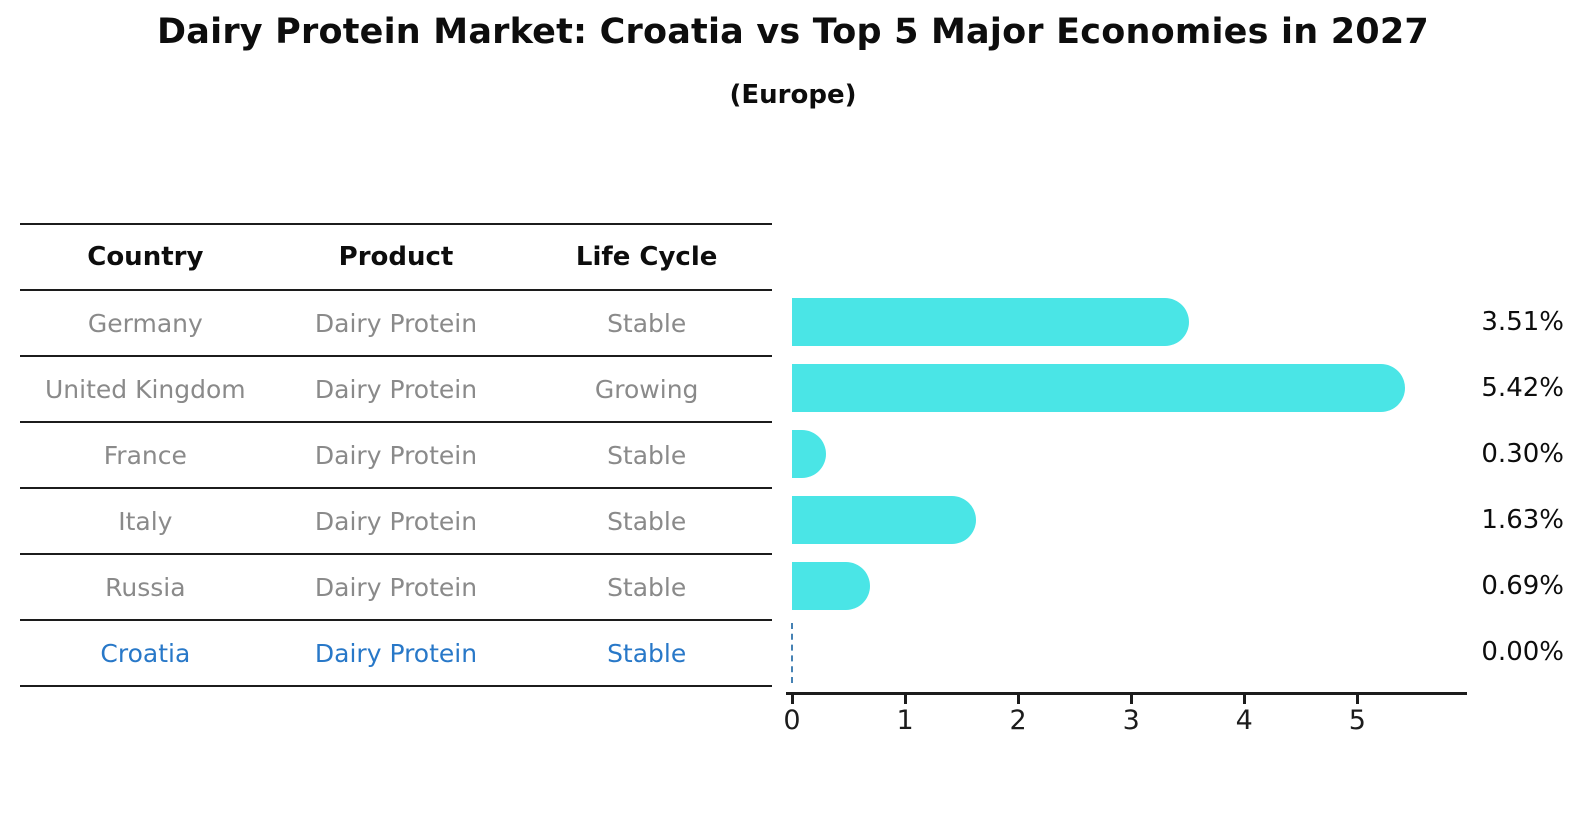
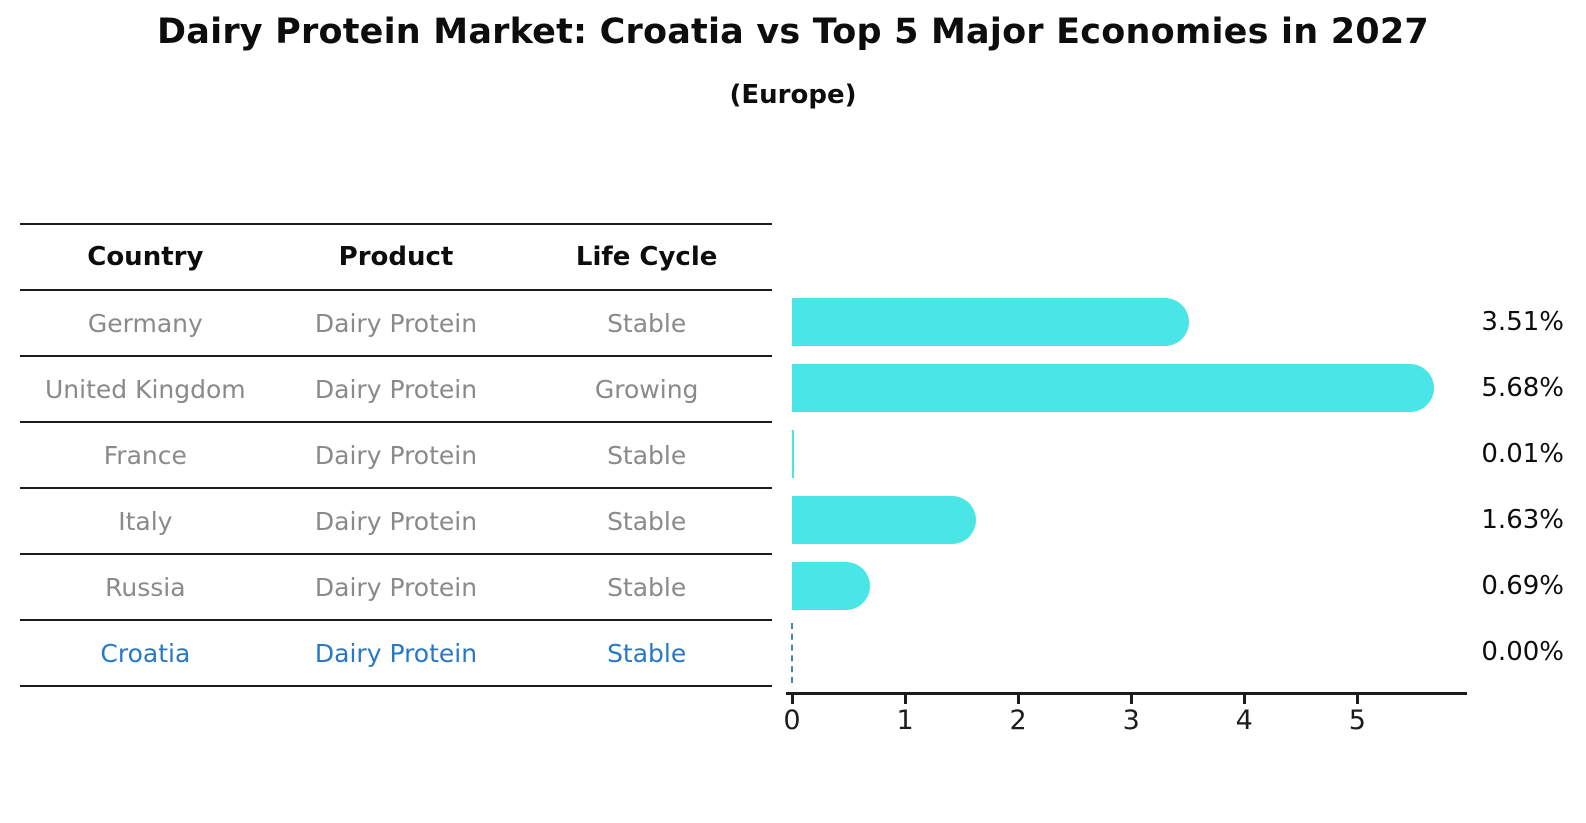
United Kingdom: 5.42% -> 5.68%
France: 0.30% -> 0.01%
